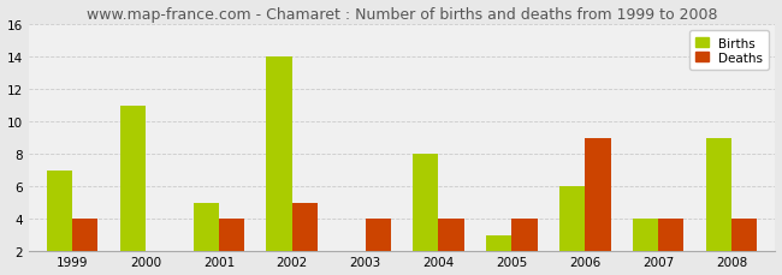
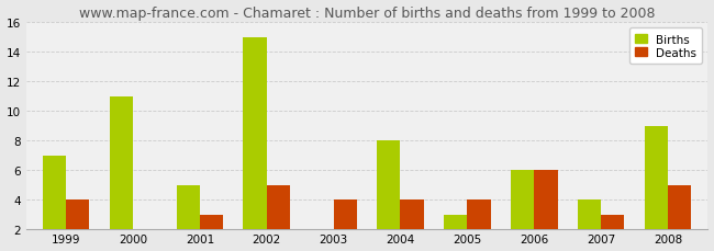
Deaths/2001: 4 -> 3
Births/2002: 14 -> 15
Deaths/2006: 9 -> 6
Deaths/2007: 4 -> 3
Deaths/2008: 4 -> 5
